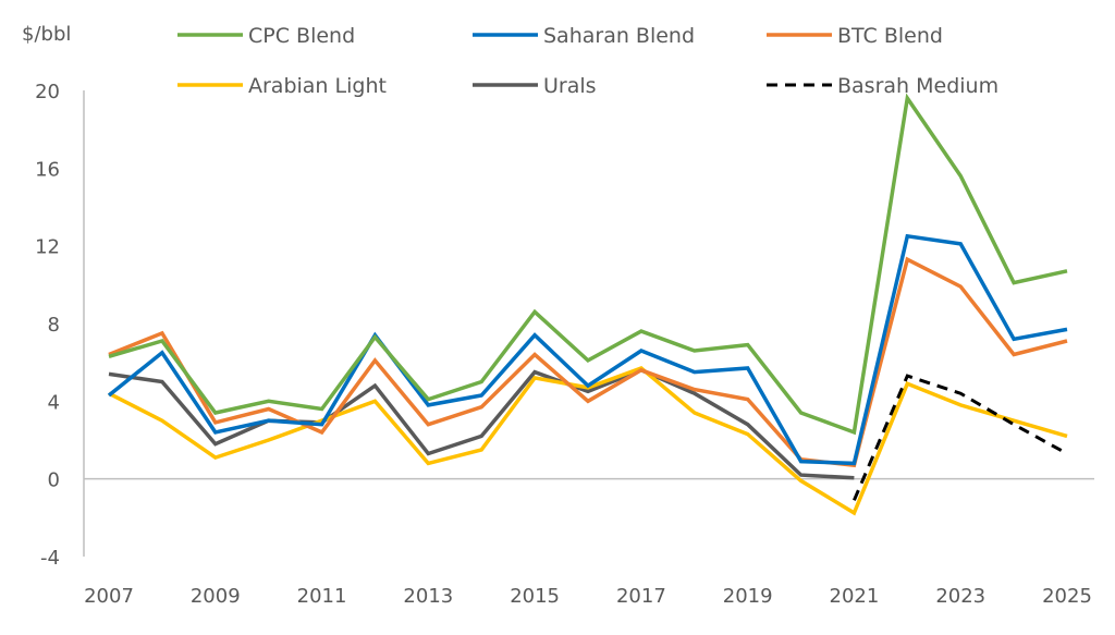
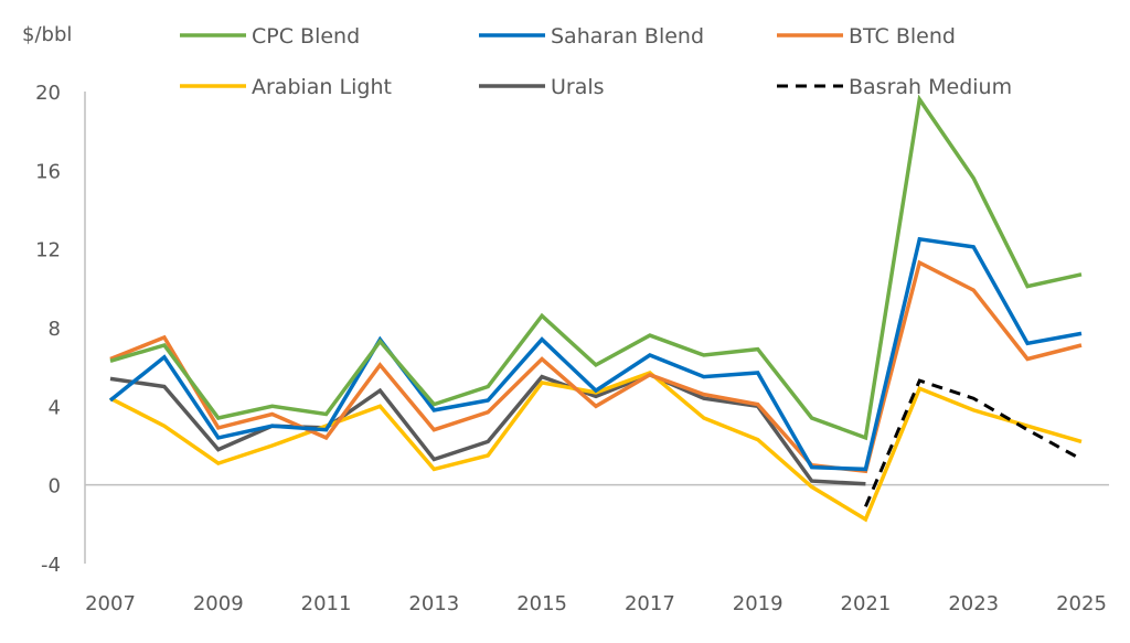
Urals/2019: 2.8 -> 4.0
